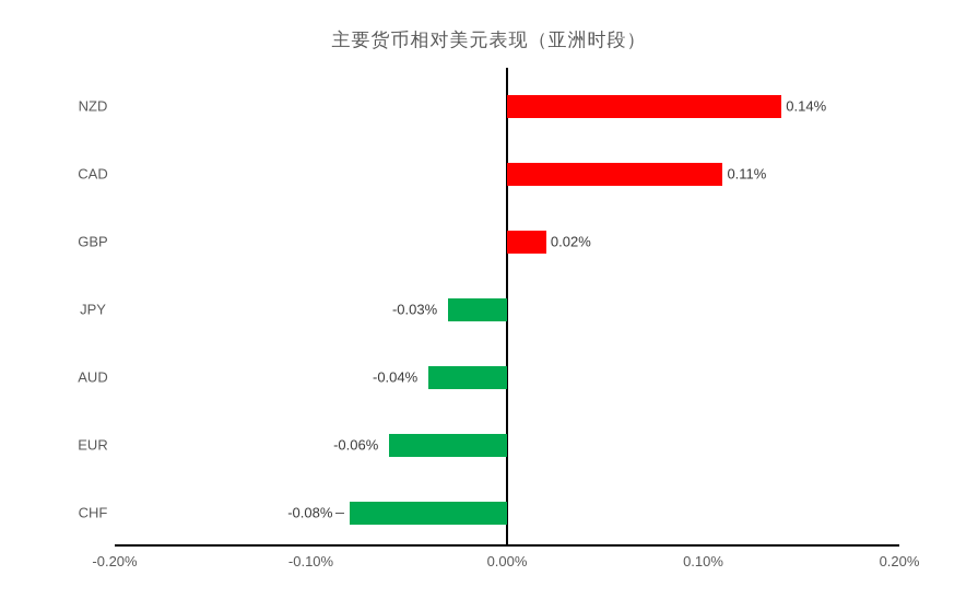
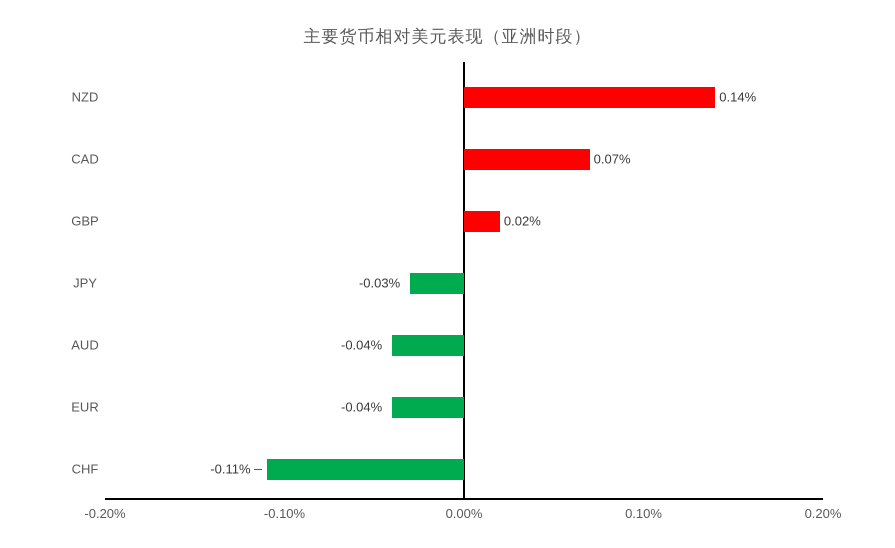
CAD: 0.11% -> 0.07%
EUR: -0.06% -> -0.04%
CHF: -0.08% -> -0.11%
